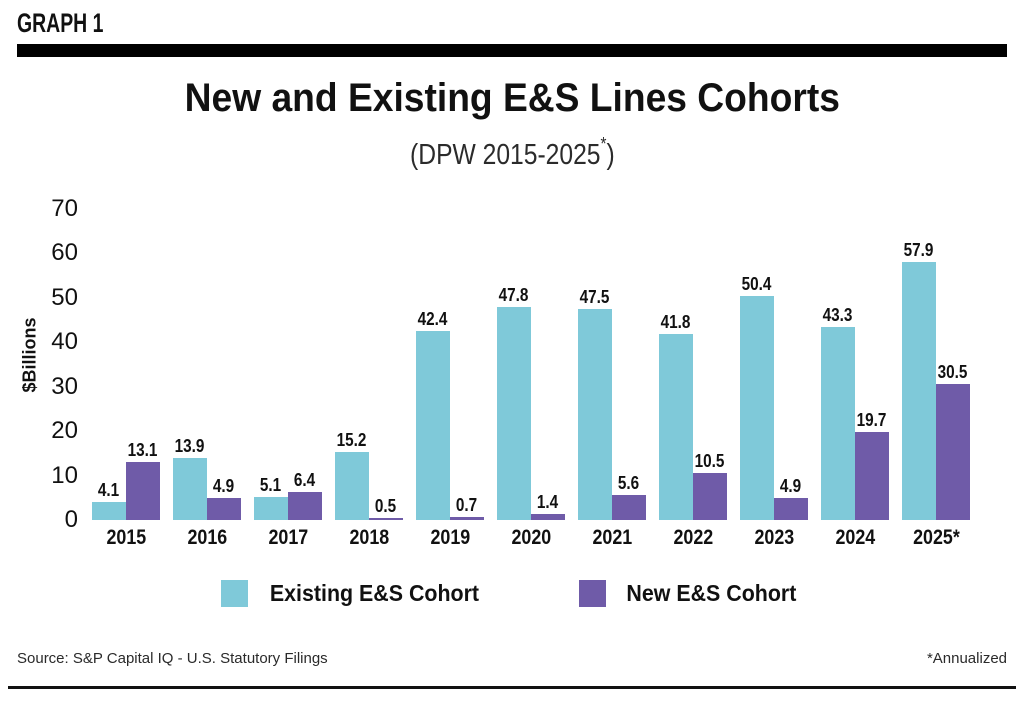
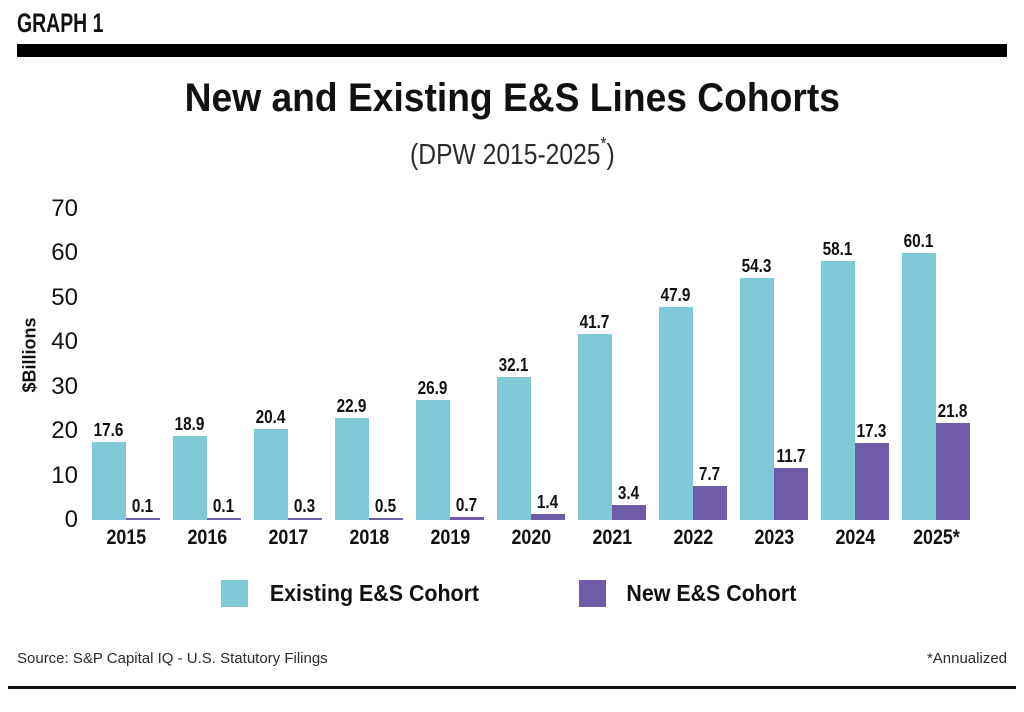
Existing E&S Cohort/2015: 4.1 -> 17.6
New E&S Cohort/2015: 13.1 -> 0.1
Existing E&S Cohort/2016: 13.9 -> 18.9
New E&S Cohort/2016: 4.9 -> 0.1
Existing E&S Cohort/2017: 5.1 -> 20.4
New E&S Cohort/2017: 6.4 -> 0.3
Existing E&S Cohort/2018: 15.2 -> 22.9
Existing E&S Cohort/2019: 42.4 -> 26.9
Existing E&S Cohort/2020: 47.8 -> 32.1
Existing E&S Cohort/2021: 47.5 -> 41.7
New E&S Cohort/2021: 5.6 -> 3.4
Existing E&S Cohort/2022: 41.8 -> 47.9
New E&S Cohort/2022: 10.5 -> 7.7
Existing E&S Cohort/2023: 50.4 -> 54.3
New E&S Cohort/2023: 4.9 -> 11.7
Existing E&S Cohort/2024: 43.3 -> 58.1
New E&S Cohort/2024: 19.7 -> 17.3
Existing E&S Cohort/2025*: 57.9 -> 60.1
New E&S Cohort/2025*: 30.5 -> 21.8
